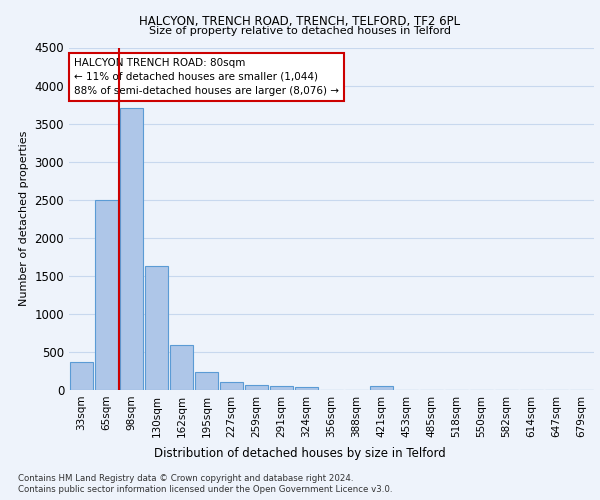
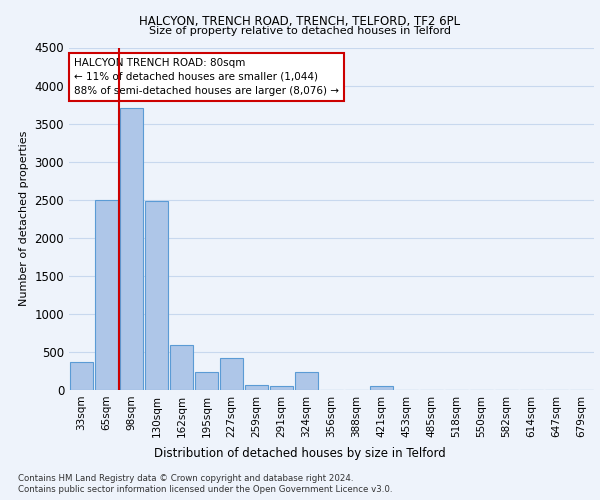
130sqm: 1630 -> 2480
227sqm: 110 -> 420
324sqm: 40 -> 240
